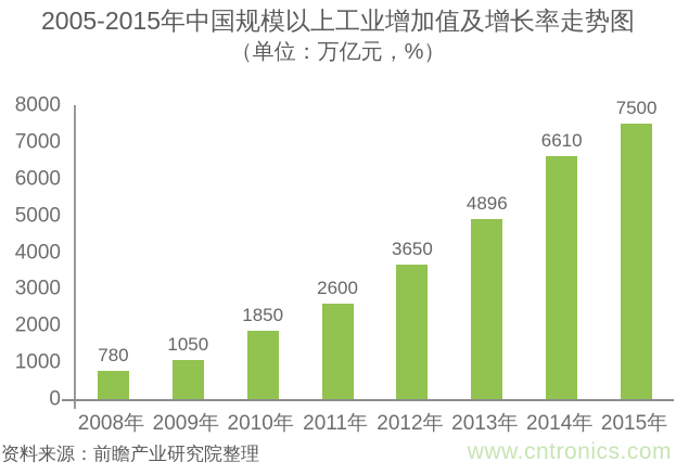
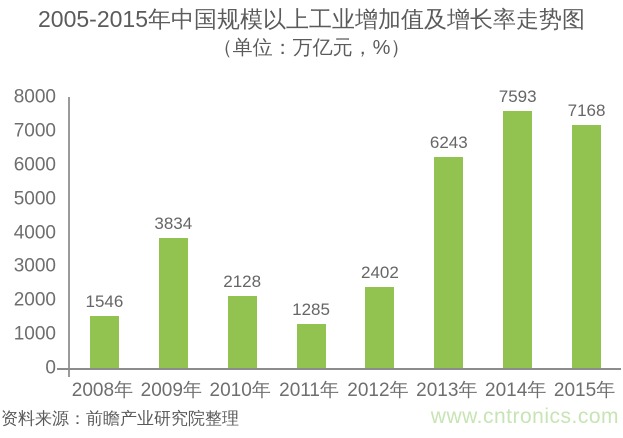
2008年: 780 -> 1546
2009年: 1050 -> 3834
2010年: 1850 -> 2128
2011年: 2600 -> 1285
2012年: 3650 -> 2402
2013年: 4896 -> 6243
2014年: 6610 -> 7593
2015年: 7500 -> 7168
